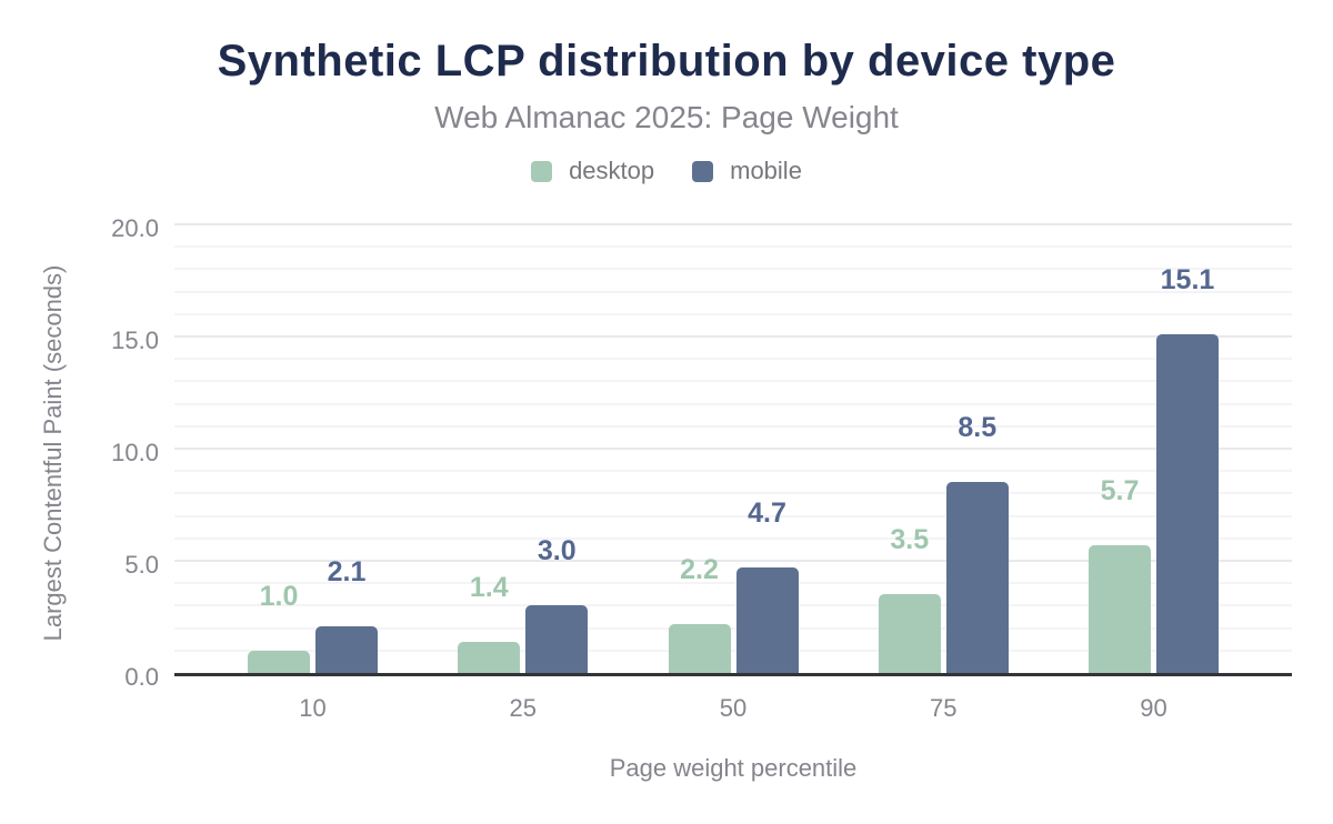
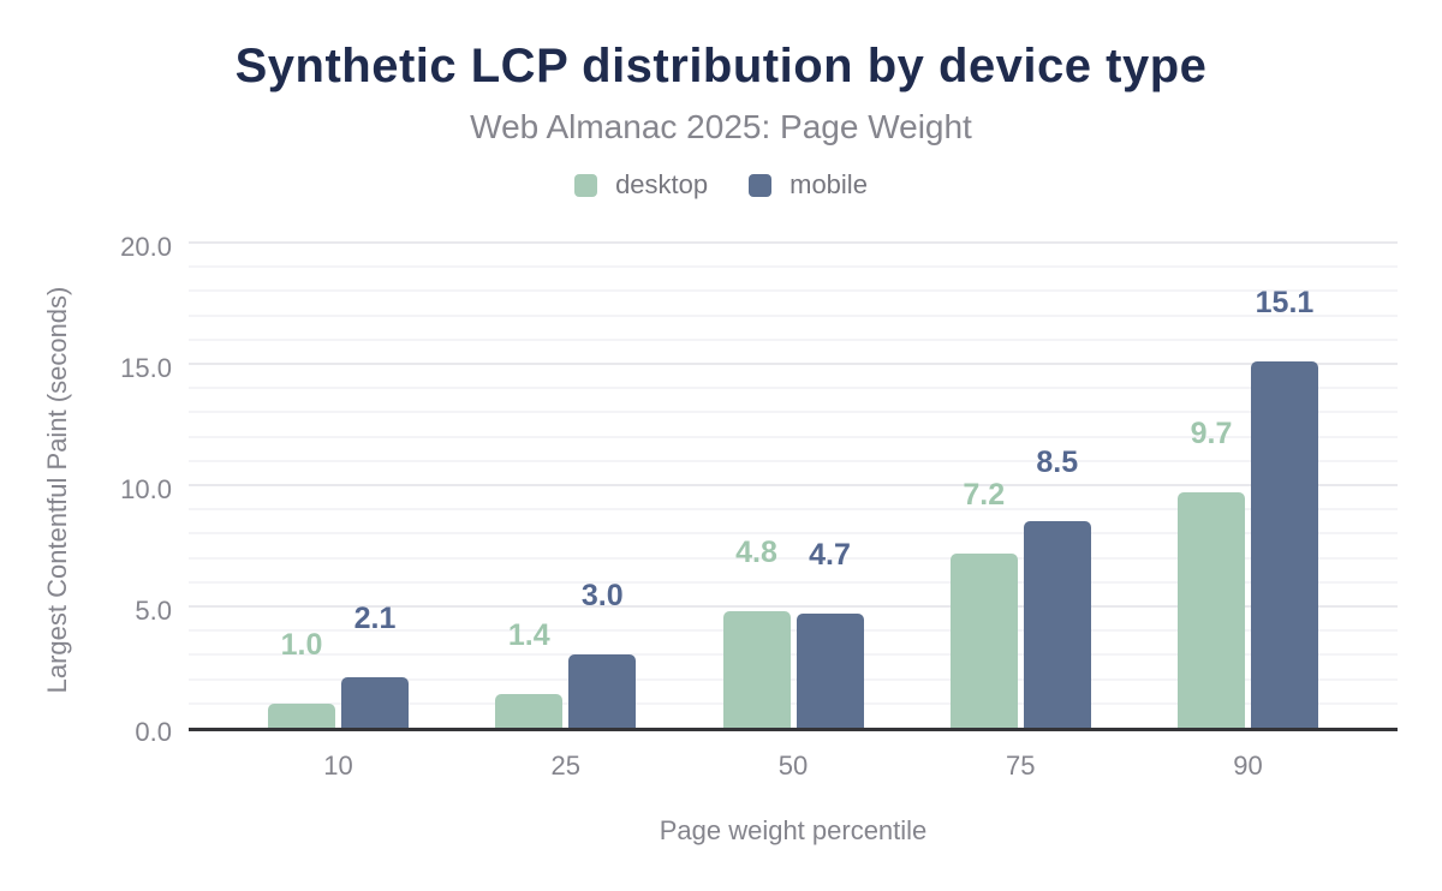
desktop/50: 2.2 -> 4.8
desktop/75: 3.5 -> 7.2
desktop/90: 5.7 -> 9.7
